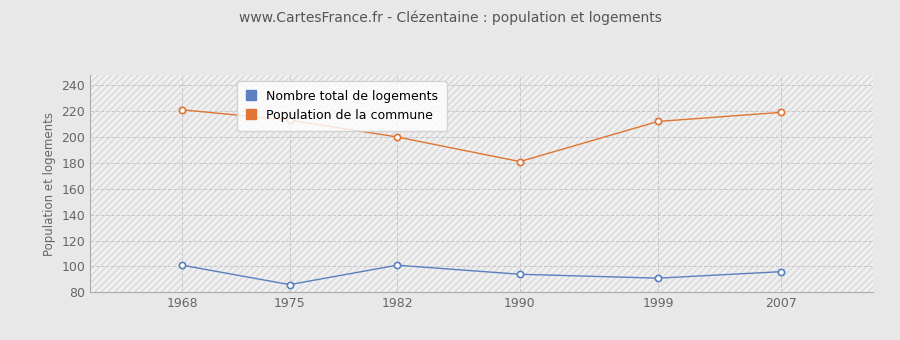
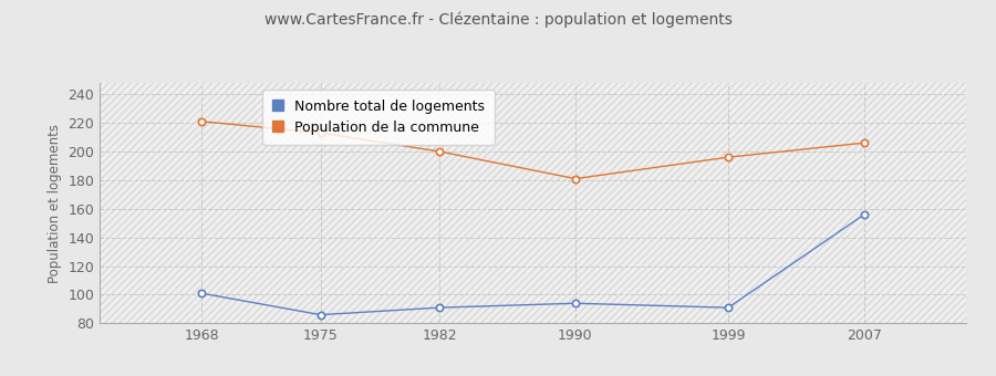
Nombre total de logements/1982: 101 -> 91
Population de la commune/1999: 212 -> 196
Nombre total de logements/2007: 96 -> 156
Population de la commune/2007: 219 -> 206
